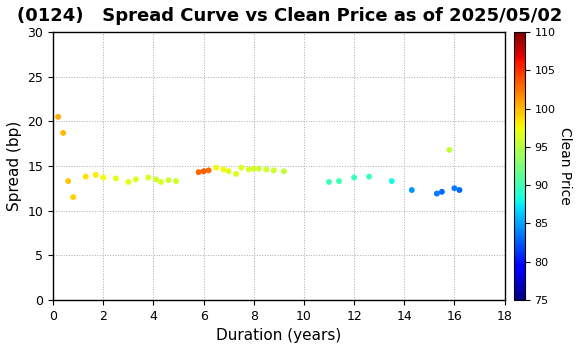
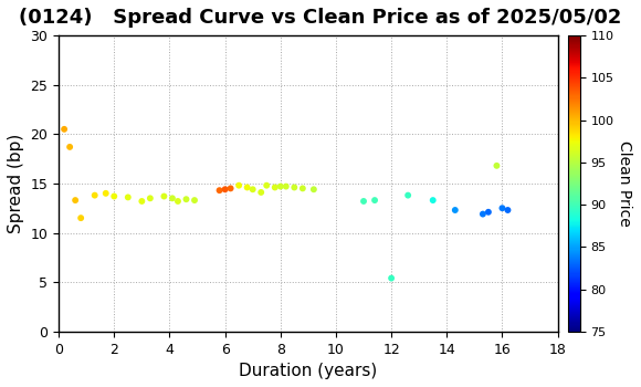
12: 13.7 -> 5.4
